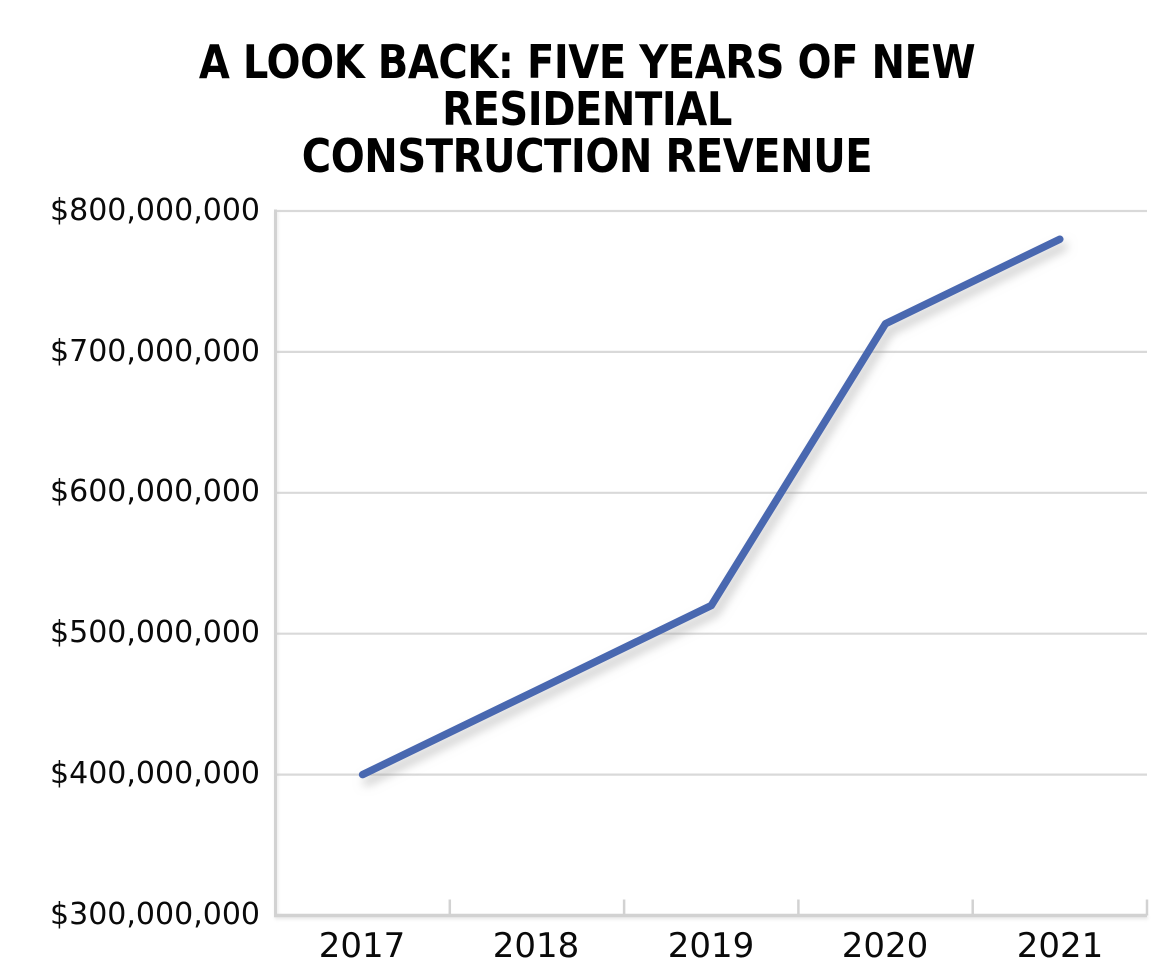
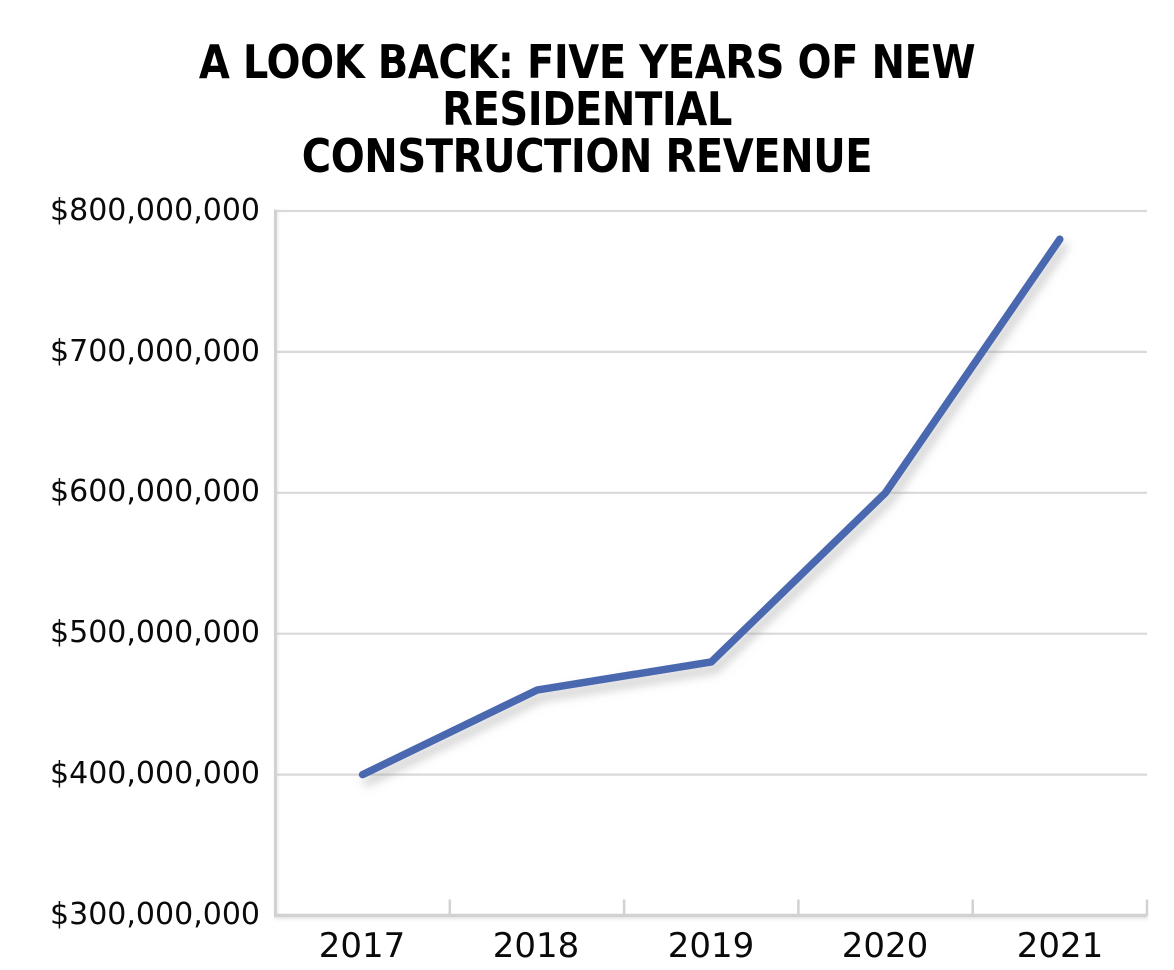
2019: $520000000 -> $480000000
2020: $720000000 -> $600000000
